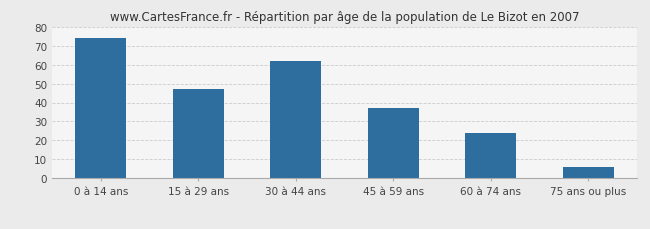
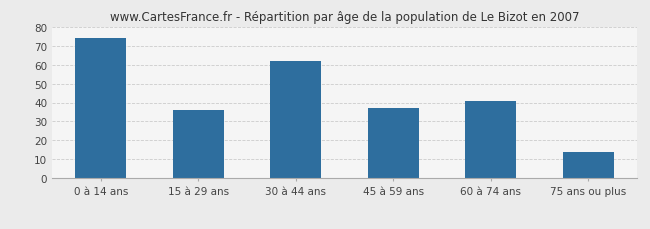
15 à 29 ans: 47 -> 36
60 à 74 ans: 24 -> 41
75 ans ou plus: 6 -> 14
